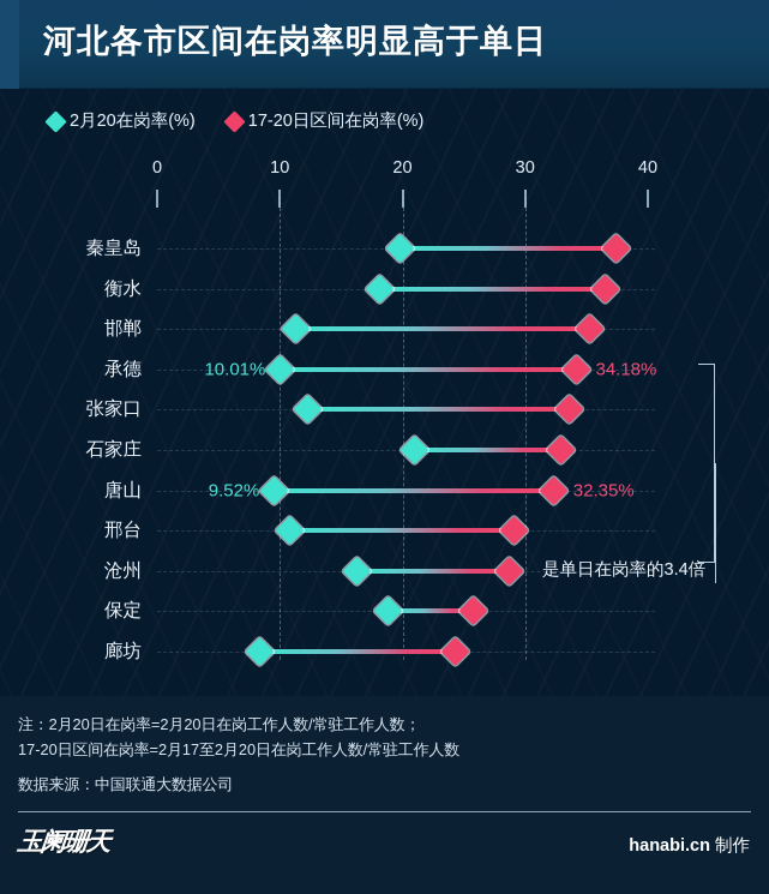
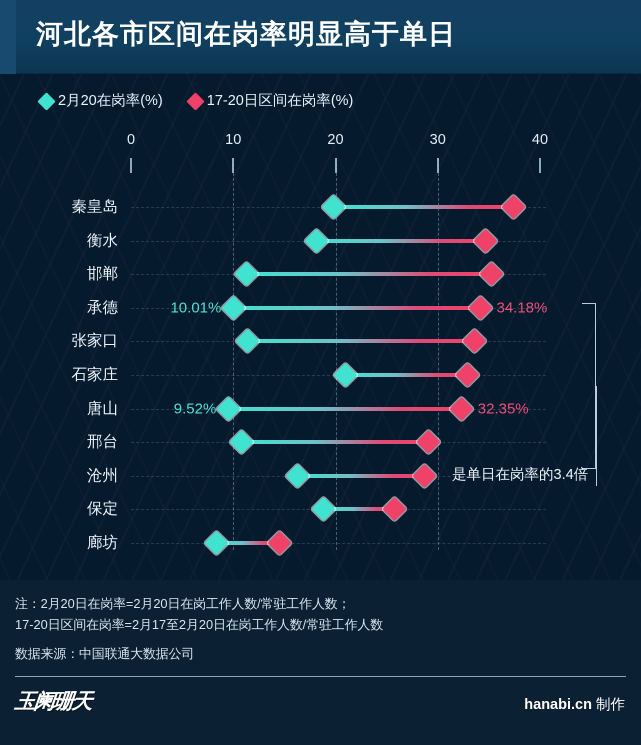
17-20日区间在岗率(%)/衡水: 36.5 -> 34.7
2月20在岗率(%)/张家口: 12.3 -> 11.4
17-20日区间在岗率(%)/廊坊: 24.3 -> 14.5
